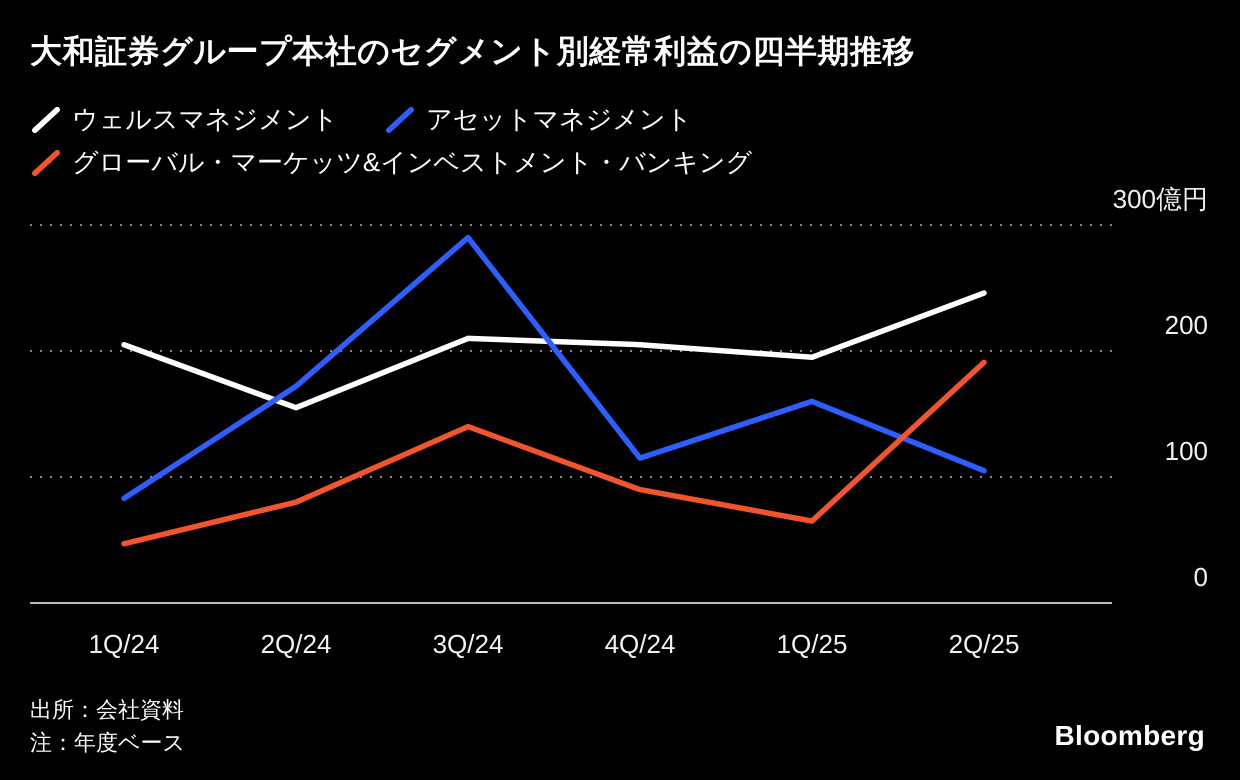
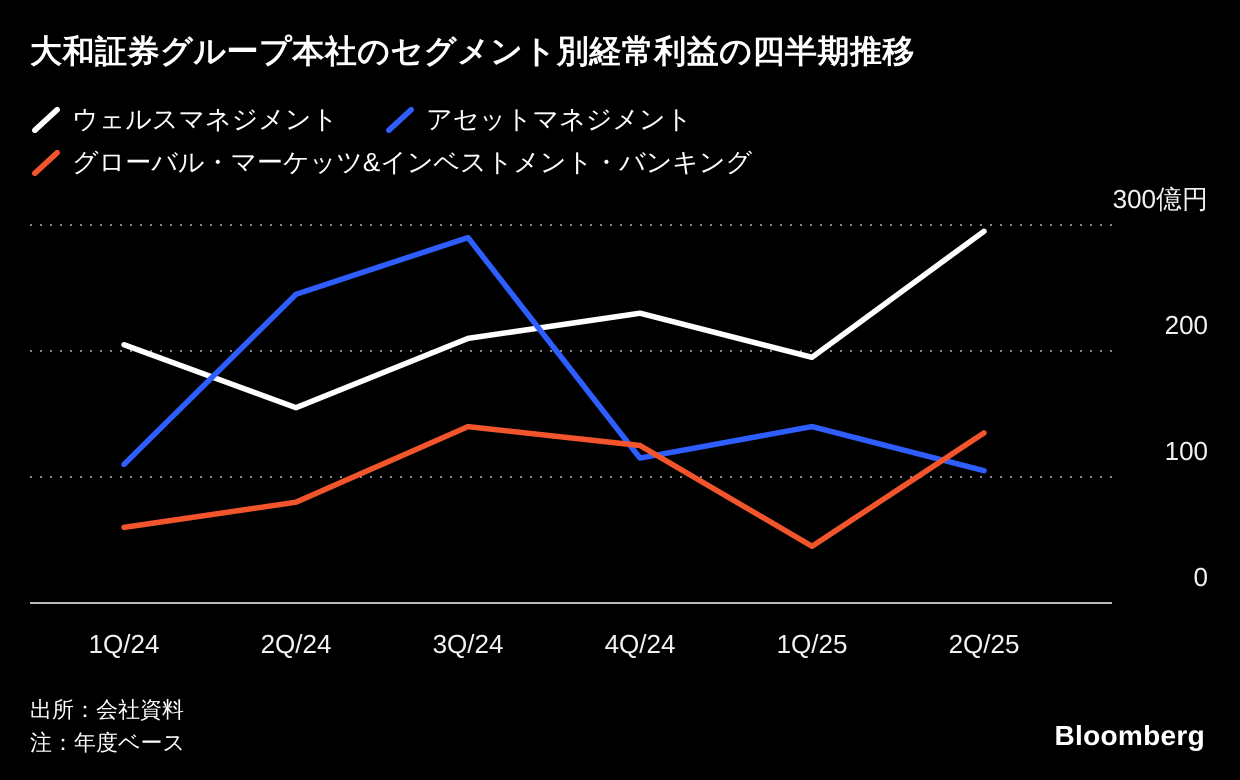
アセットマネジメント/1Q/24: 83 -> 110
グローバル・マーケッツ&インベストメント・バンキング/1Q/24: 47 -> 60
アセットマネジメント/2Q/24: 172 -> 245
ウェルスマネジメント/4Q/24: 205 -> 230
グローバル・マーケッツ&インベストメント・バンキング/4Q/24: 90 -> 125
アセットマネジメント/1Q/25: 160 -> 140
グローバル・マーケッツ&インベストメント・バンキング/1Q/25: 65 -> 45
ウェルスマネジメント/2Q/25: 246 -> 295
グローバル・マーケッツ&インベストメント・バンキング/2Q/25: 191 -> 135
